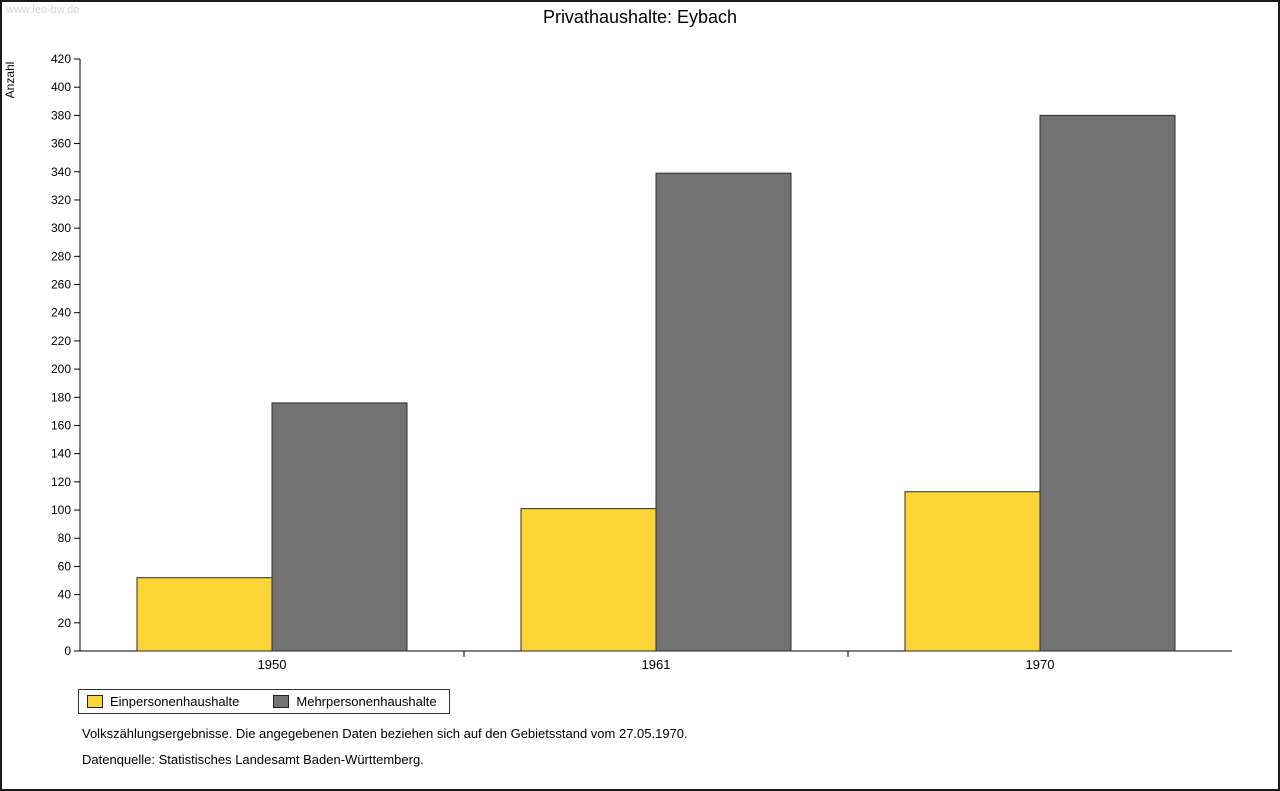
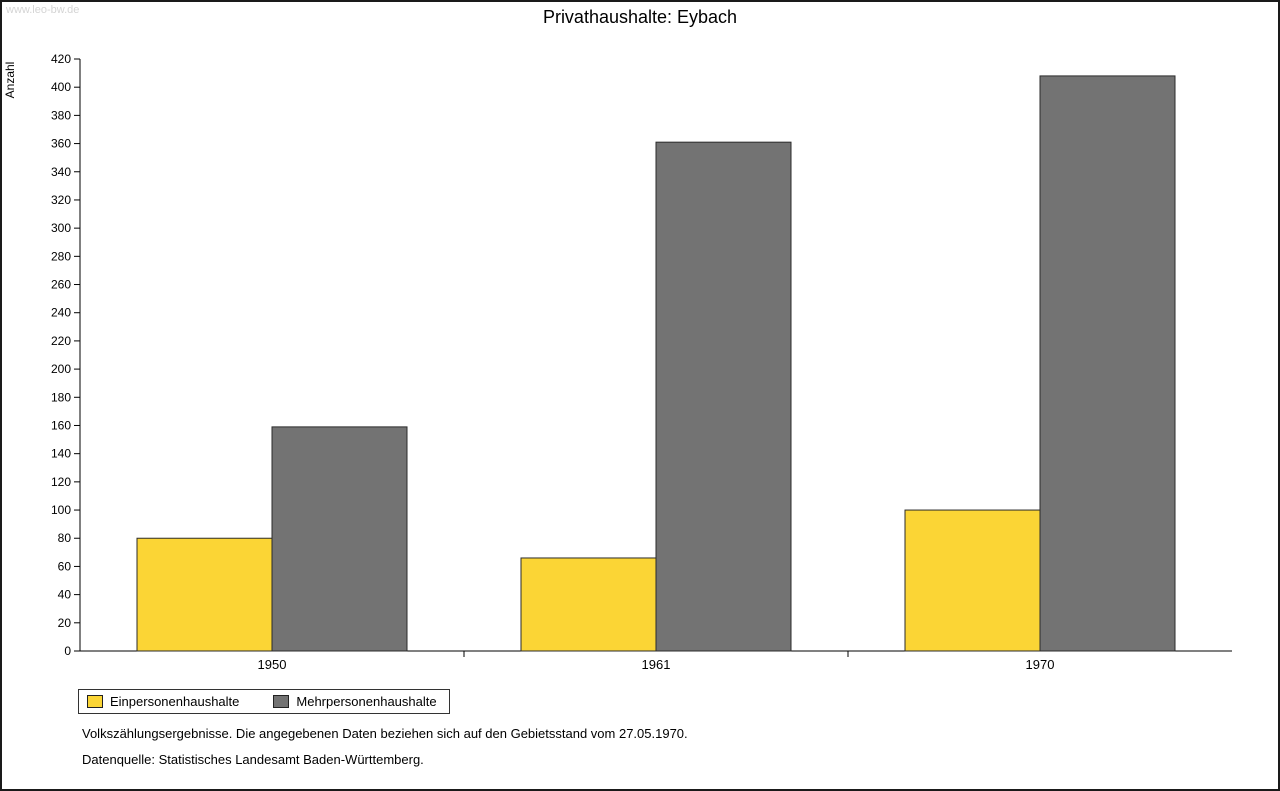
Einpersonenhaushalte/1950: 52 -> 80
Mehrpersonenhaushalte/1950: 176 -> 159
Einpersonenhaushalte/1961: 101 -> 66
Mehrpersonenhaushalte/1961: 339 -> 361
Einpersonenhaushalte/1970: 113 -> 100
Mehrpersonenhaushalte/1970: 380 -> 408
